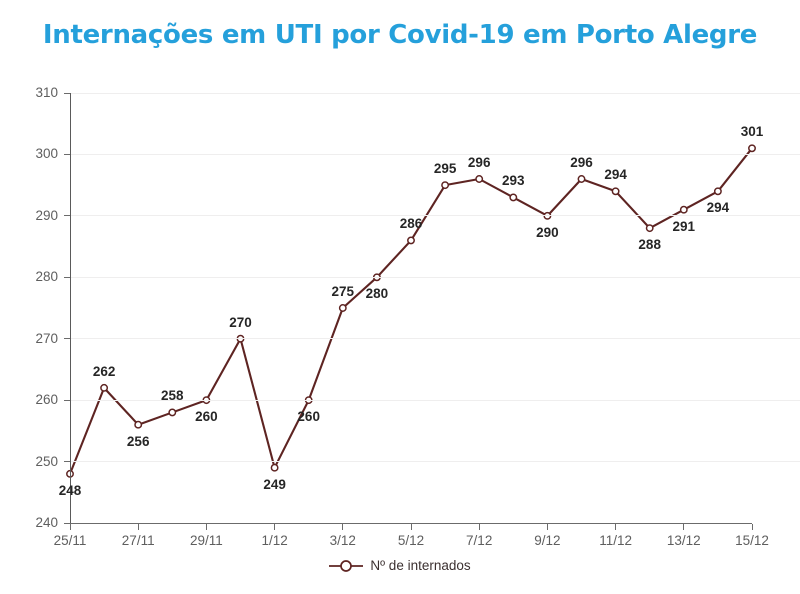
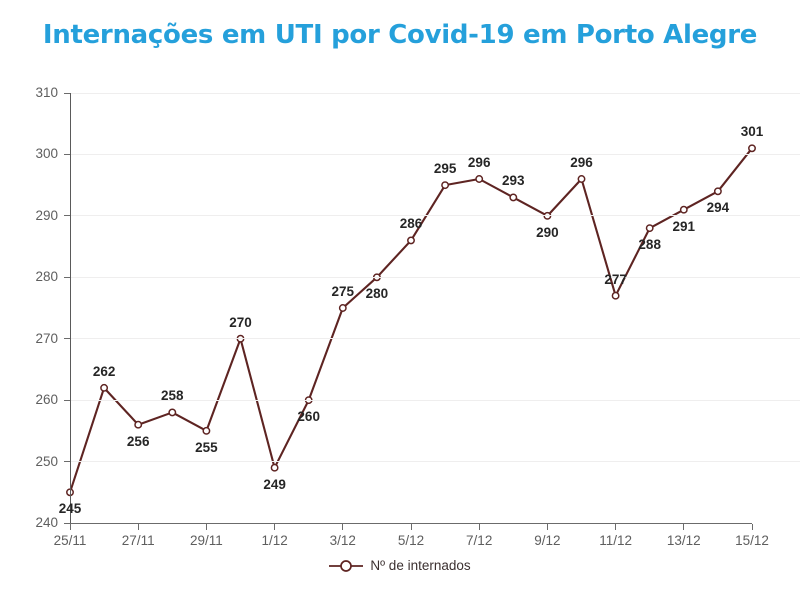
25/11: 248 -> 245
29/11: 260 -> 255
11/12: 294 -> 277
